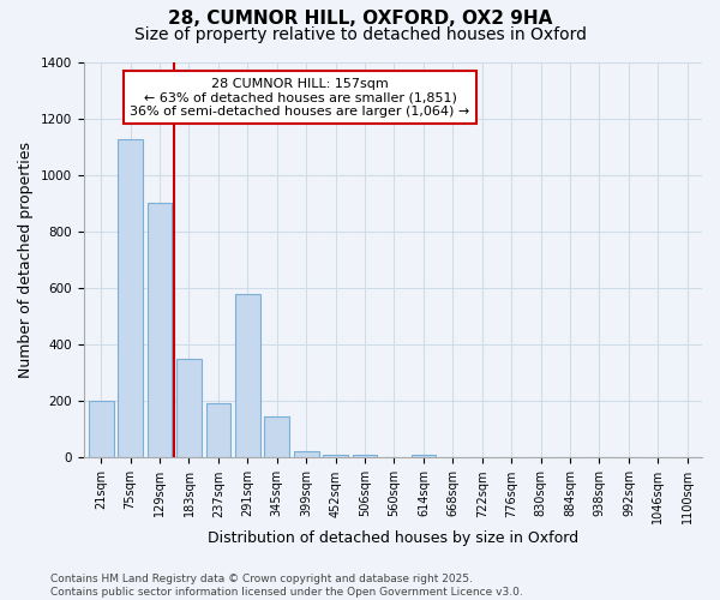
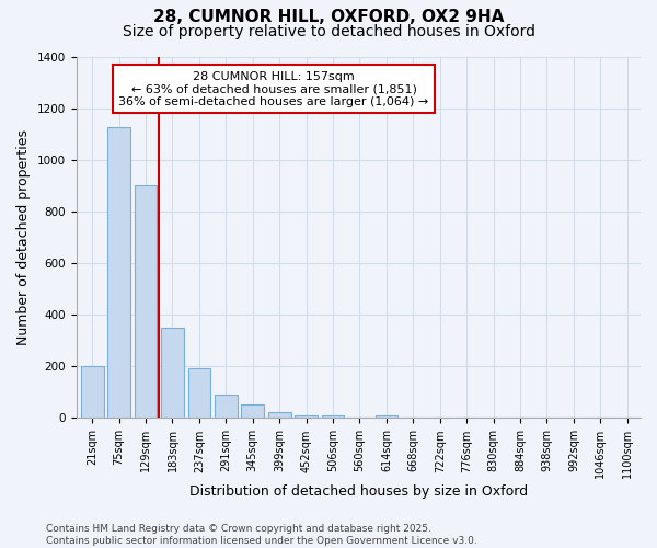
291sqm: 580 -> 90
345sqm: 145 -> 55
